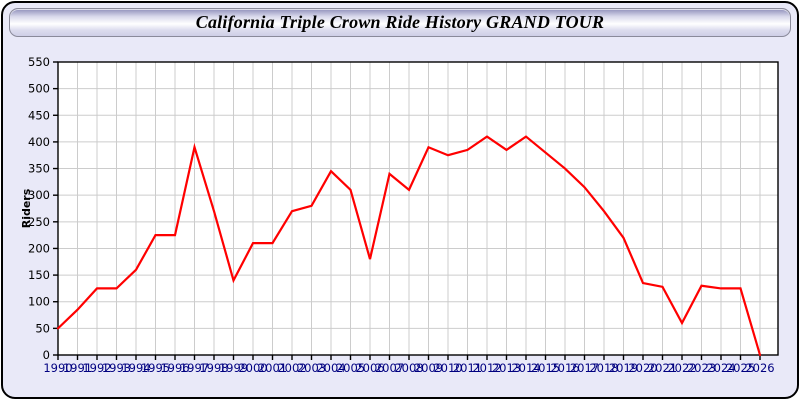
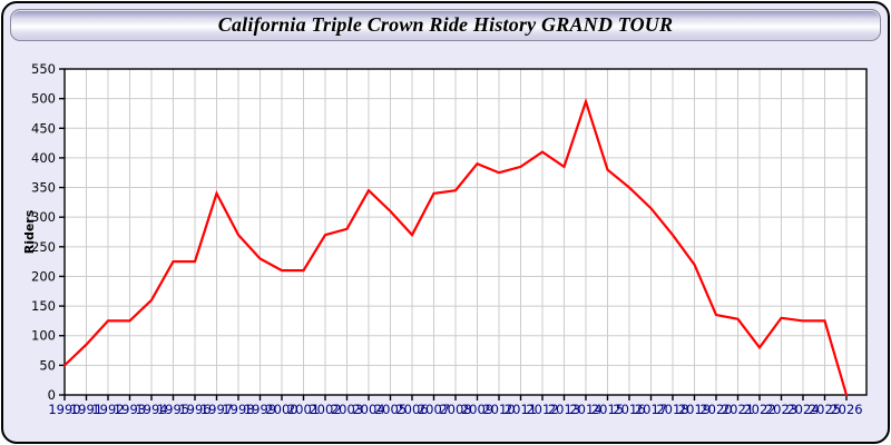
1997: 390 -> 340
1999: 140 -> 230
2006: 180 -> 270
2008: 310 -> 340
2014: 410 -> 500
2022: 60 -> 80
